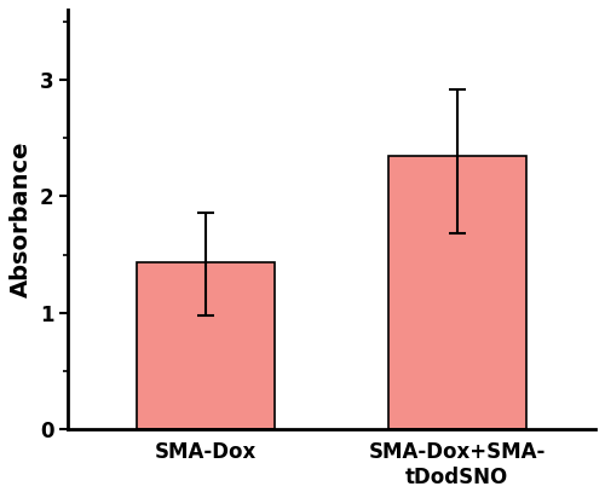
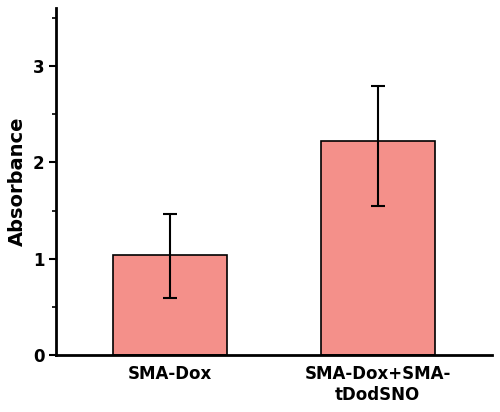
SMA-Dox: 1.43 -> 1.04
SMA-Dox+SMA- tDodSNO: 2.35 -> 2.22
